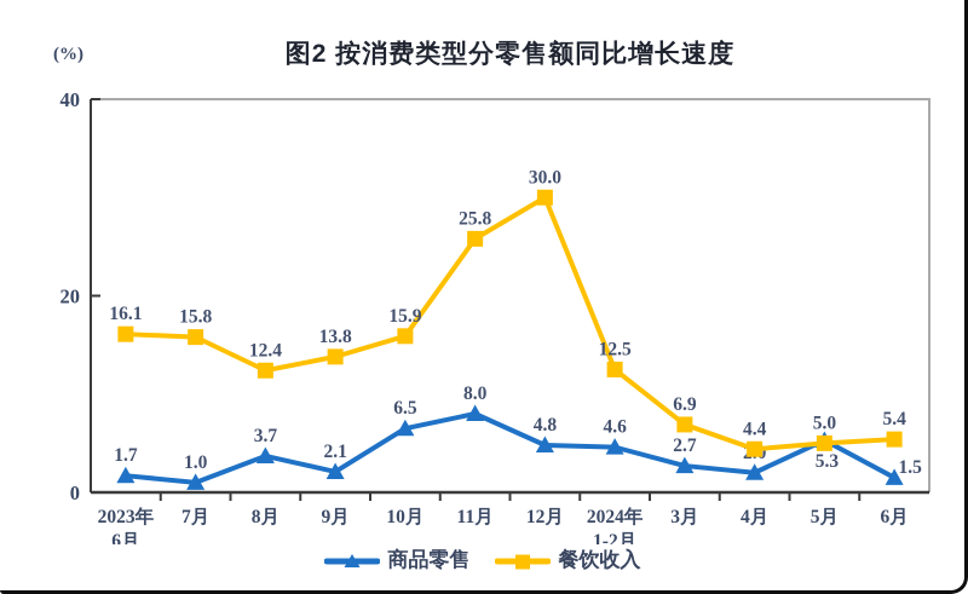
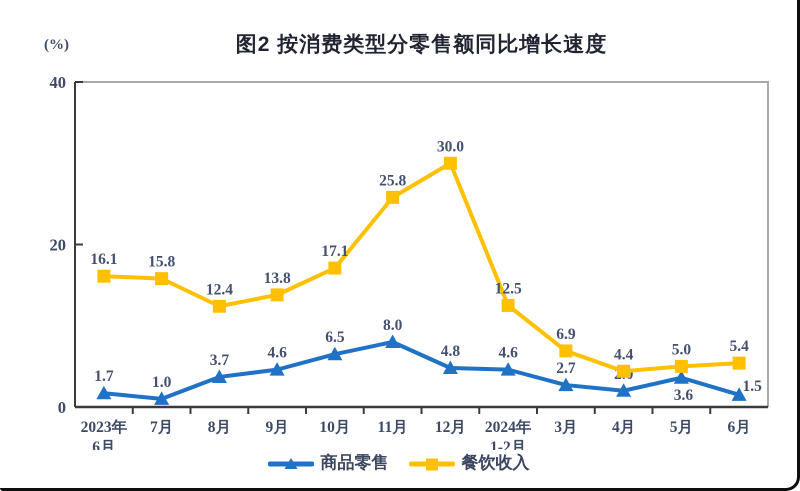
商品零售/9月: 2.1 -> 4.6
餐饮收入/10月: 15.9 -> 17.1
商品零售/5月: 5.3 -> 3.6
